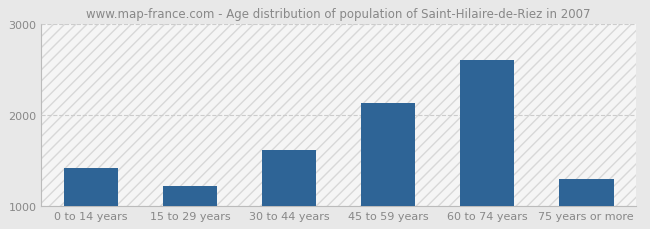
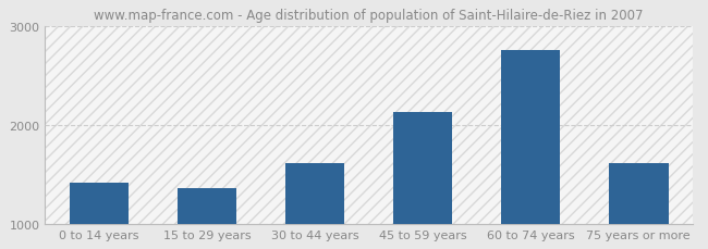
15 to 29 years: 1220 -> 1360
60 to 74 years: 2610 -> 2760
75 years or more: 1290 -> 1620
